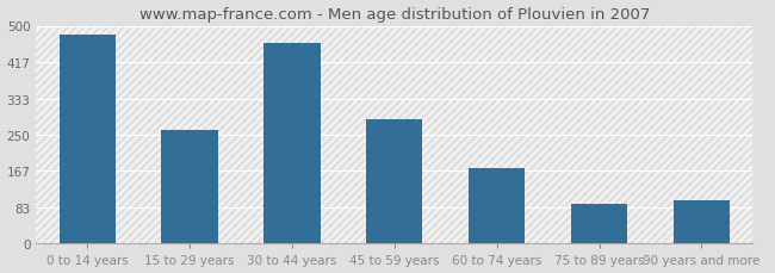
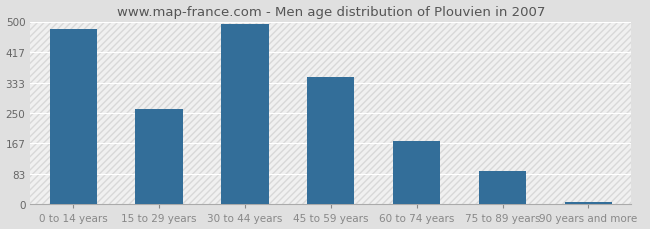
30 to 44 years: 460 -> 492
45 to 59 years: 285 -> 347
90 years and more: 100 -> 7
